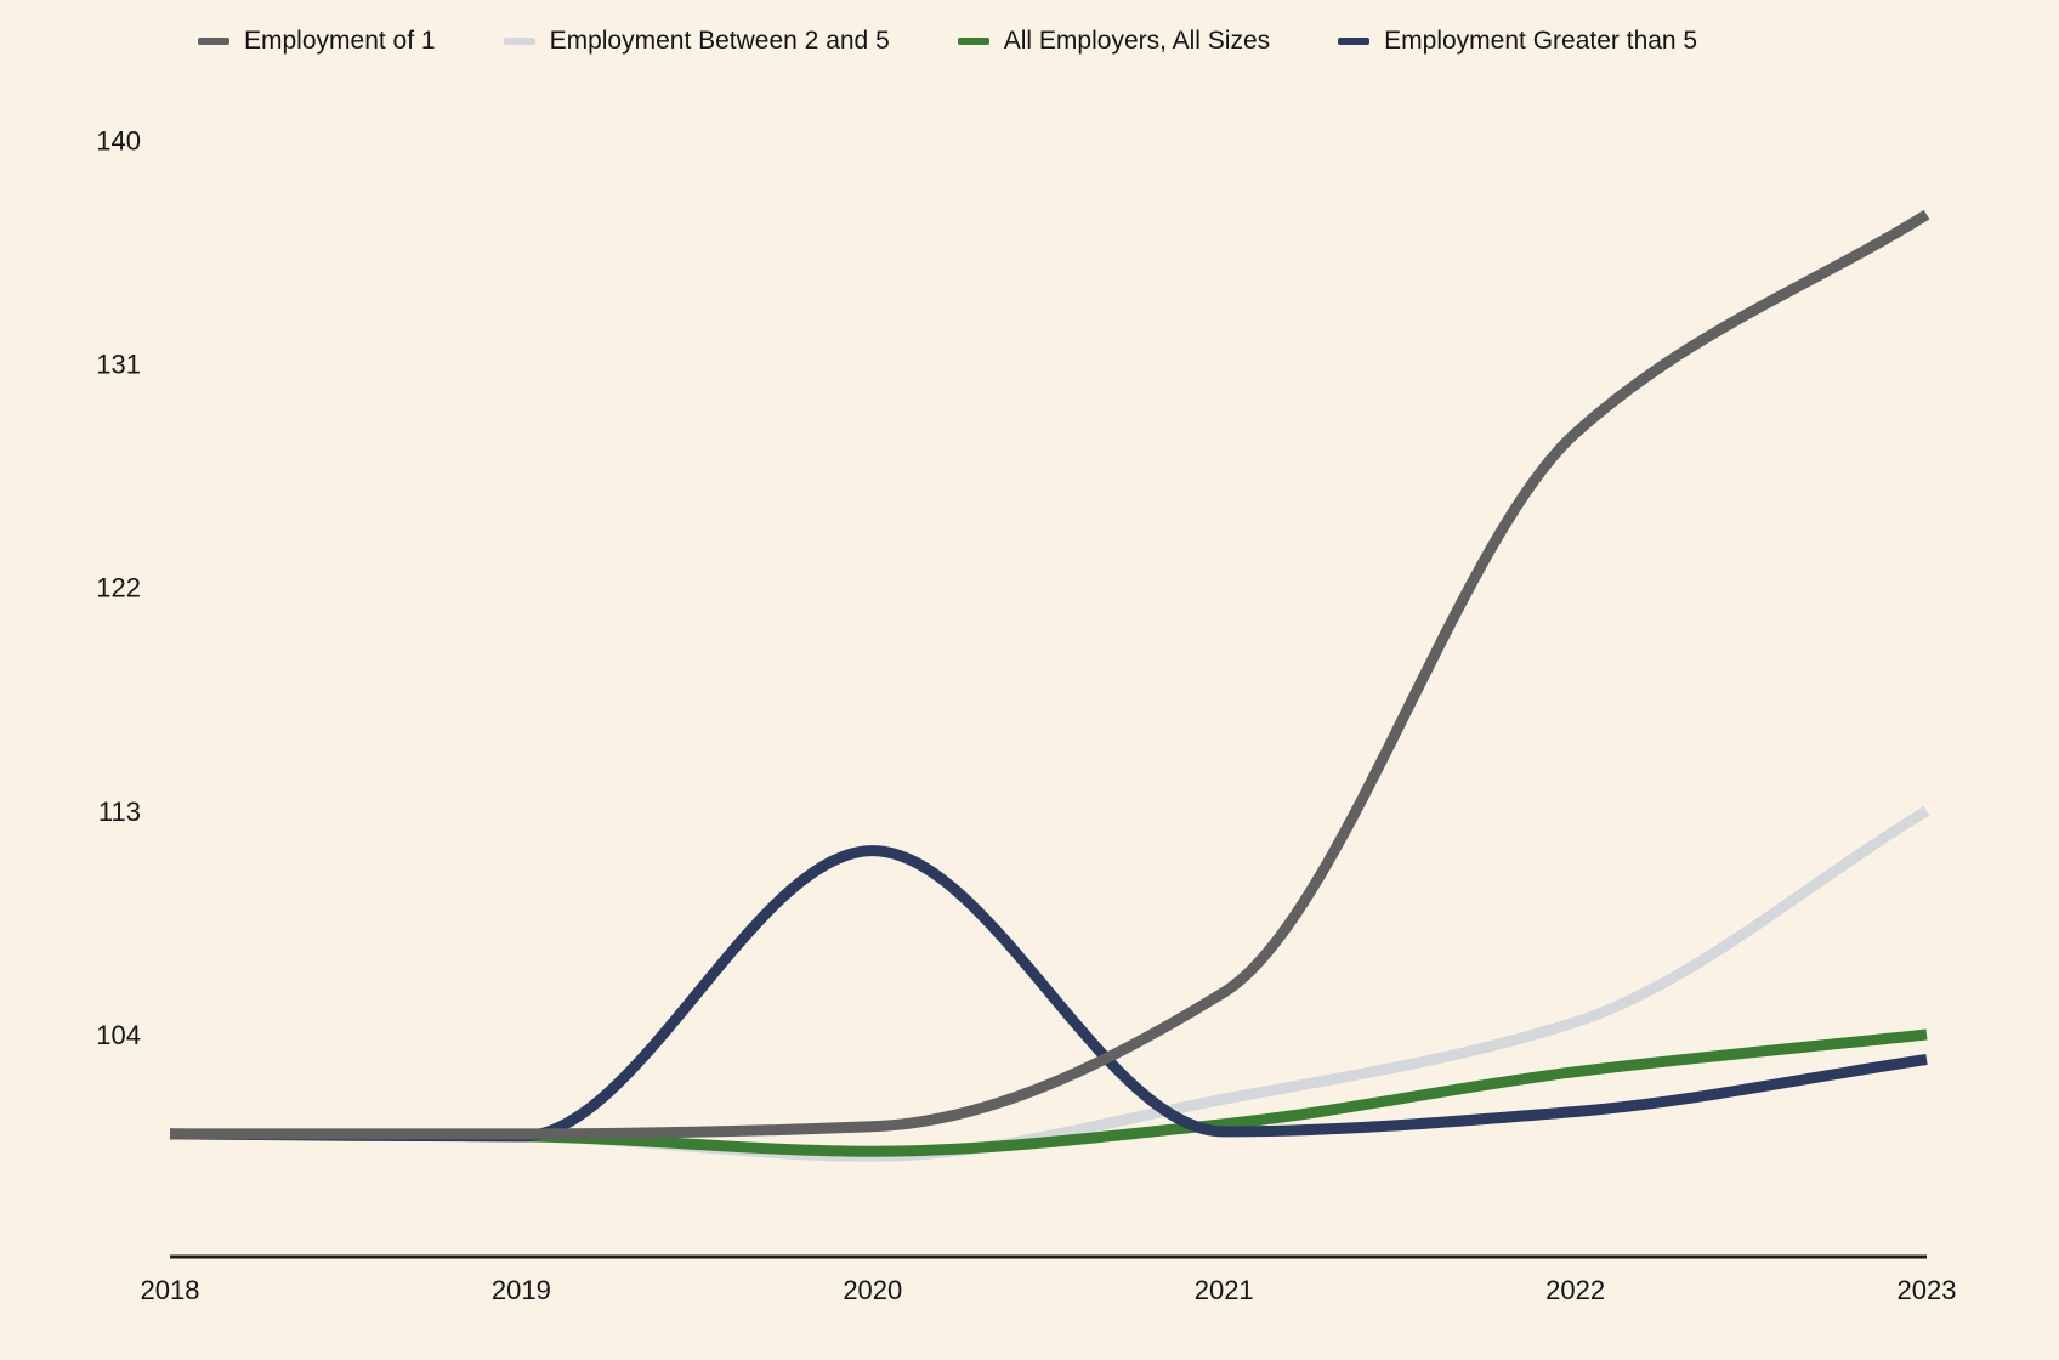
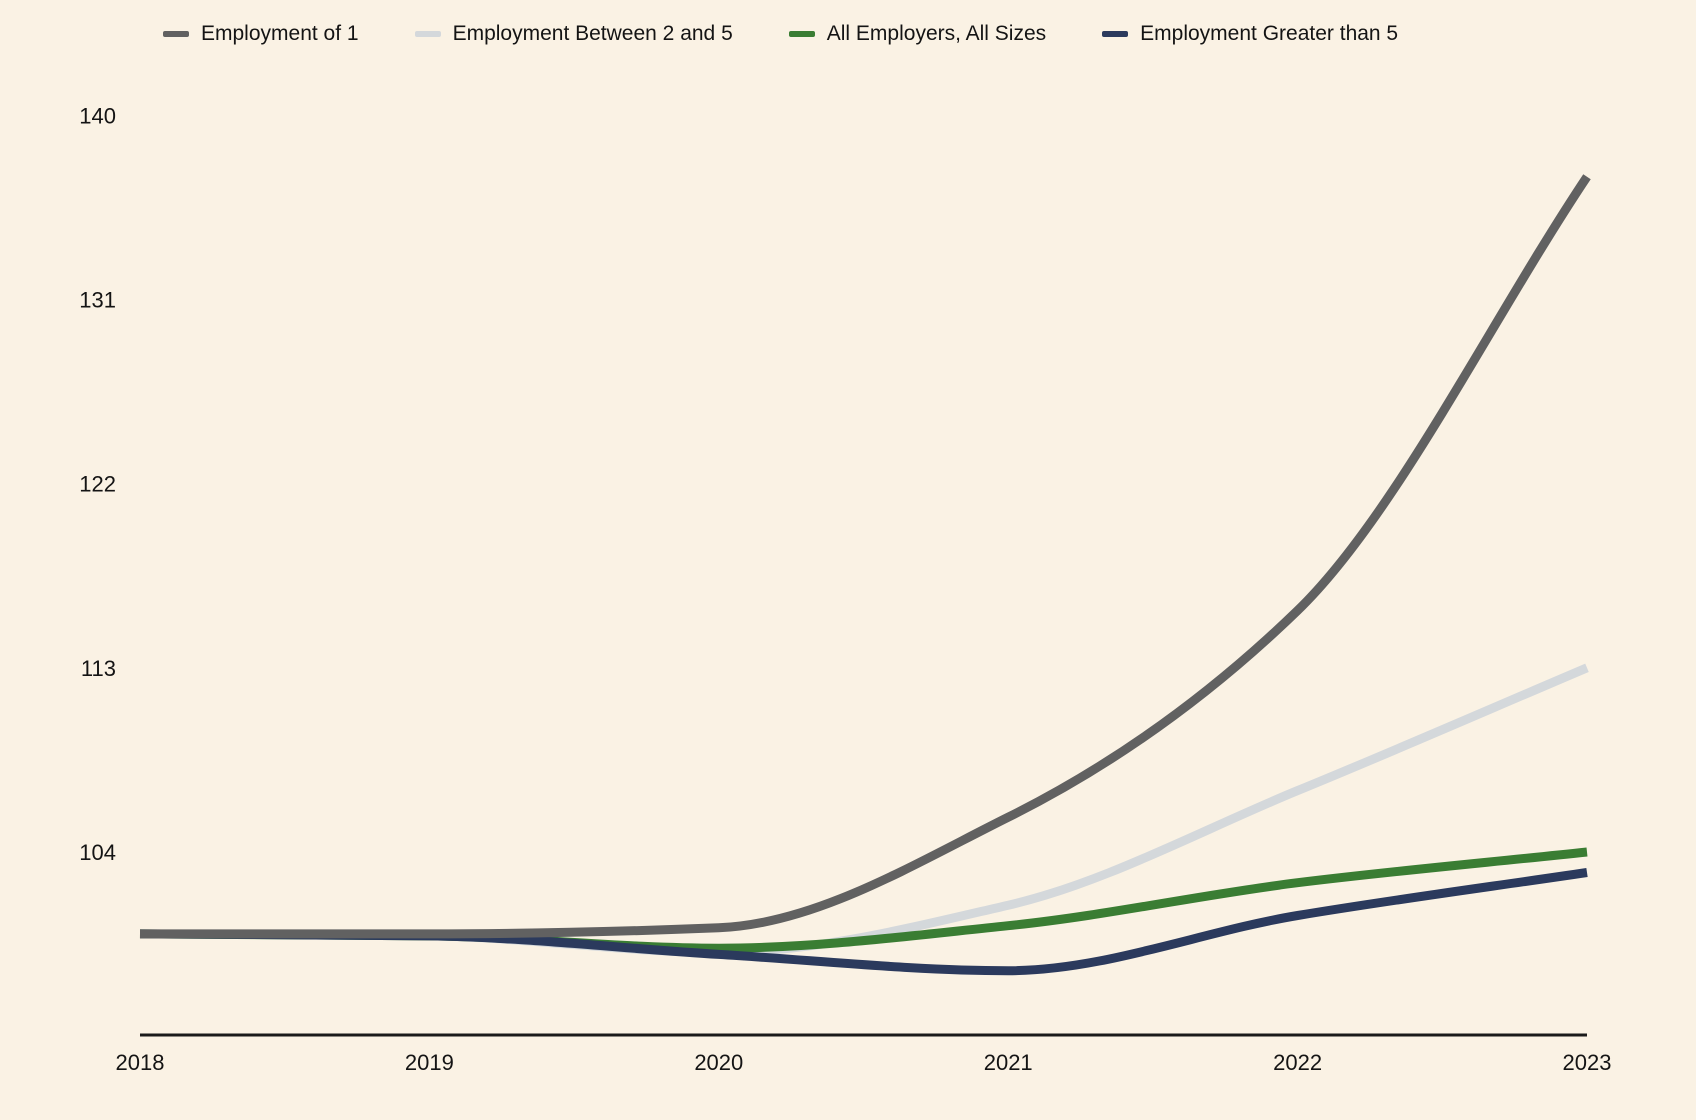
Employment Greater than 5/2020: 111.4 -> 99.0
Employment Greater than 5/2021: 100.1 -> 98.2
Employment of 1/2022: 128.2 -> 115.8
Employment Between 2 and 5/2022: 104.5 -> 107.0
